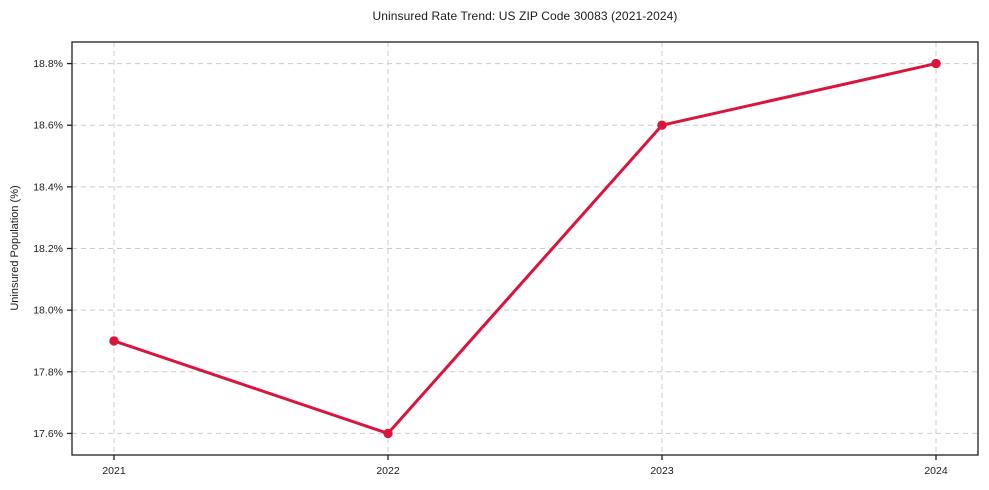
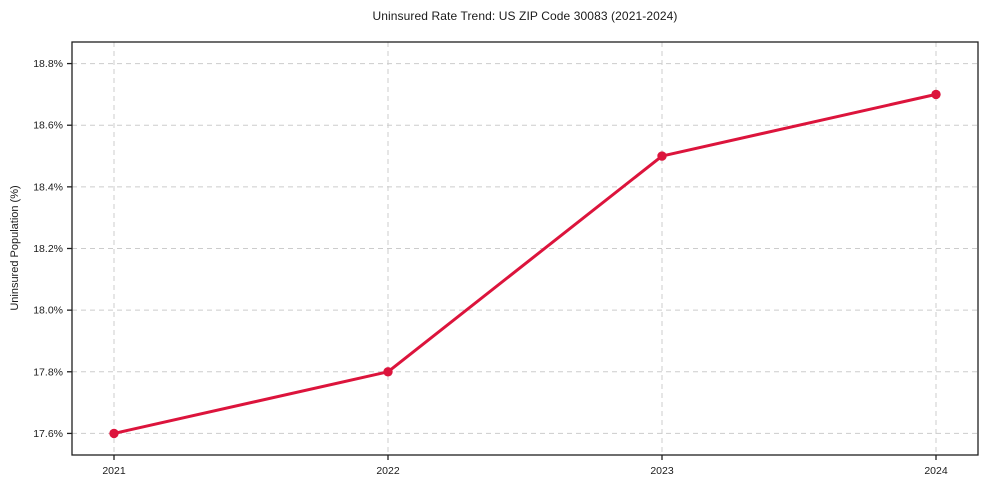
2021: 17.9% -> 17.6%
2022: 17.6% -> 17.8%
2023: 18.6% -> 18.5%
2024: 18.8% -> 18.7%
